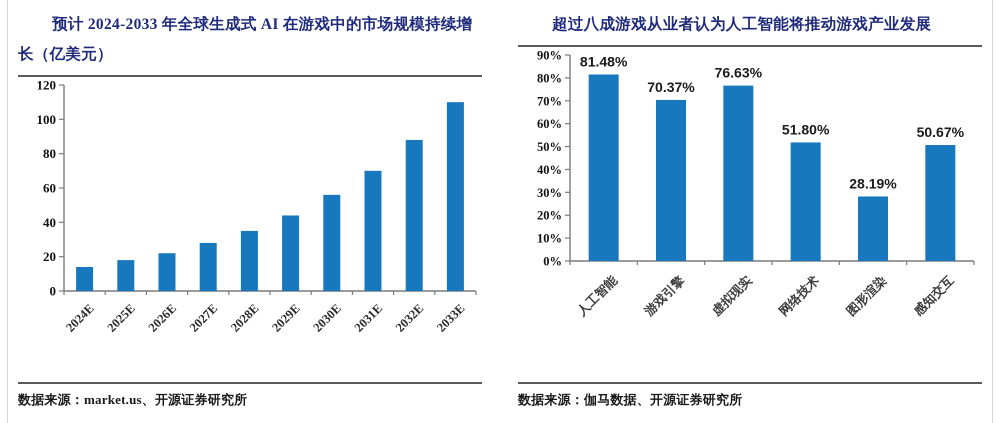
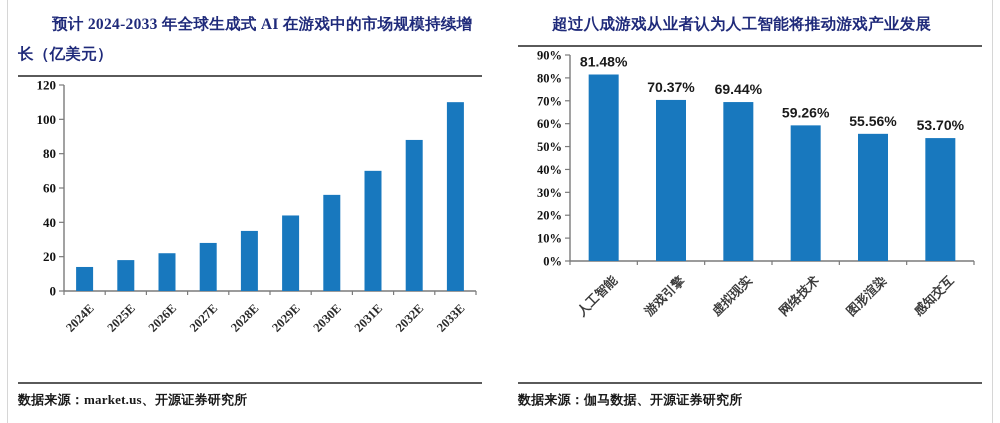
超过八成游戏从业者认为人工智能将推动游戏产业发展/虚拟现实: 76.63% -> 69.44%
超过八成游戏从业者认为人工智能将推动游戏产业发展/网络技术: 51.80% -> 59.26%
超过八成游戏从业者认为人工智能将推动游戏产业发展/图形渲染: 28.19% -> 55.56%
超过八成游戏从业者认为人工智能将推动游戏产业发展/感知交互: 50.67% -> 53.70%
